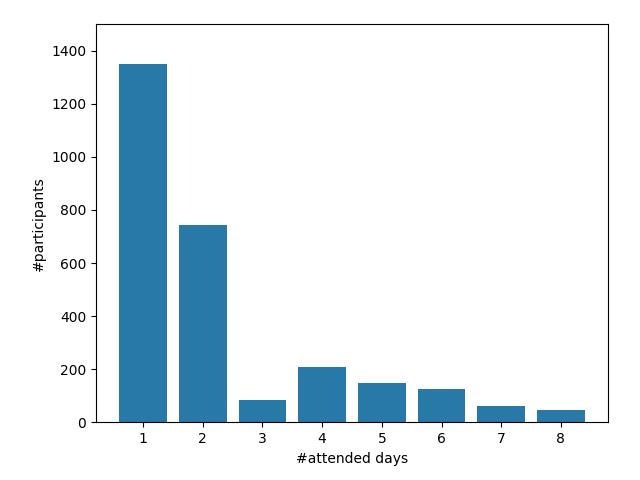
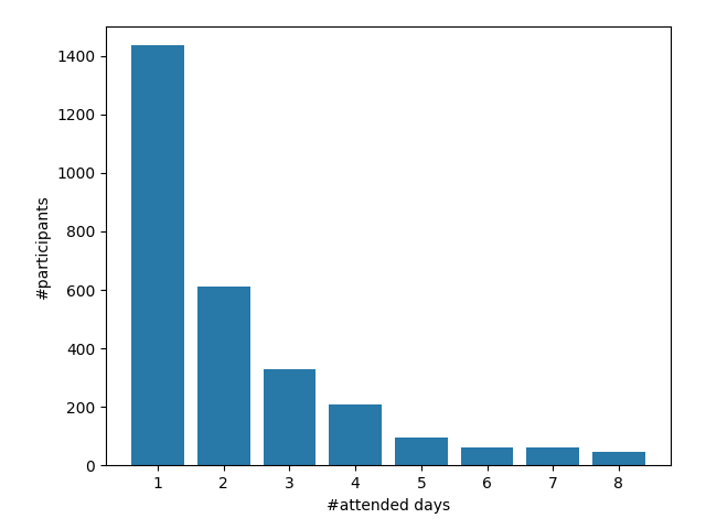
1: 1350 -> 1435
2: 745 -> 610
3: 85 -> 328
5: 150 -> 95
6: 125 -> 60
